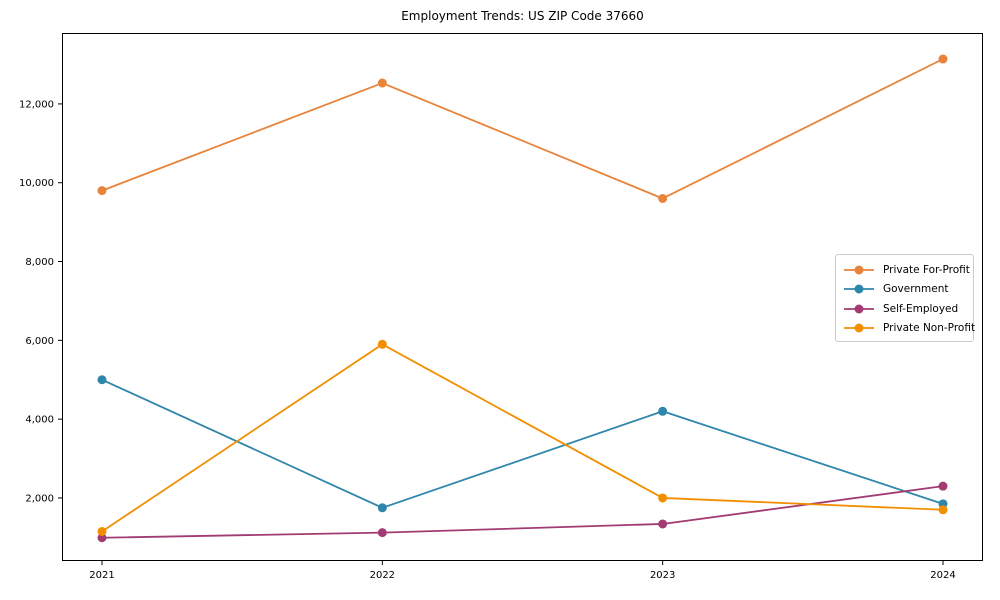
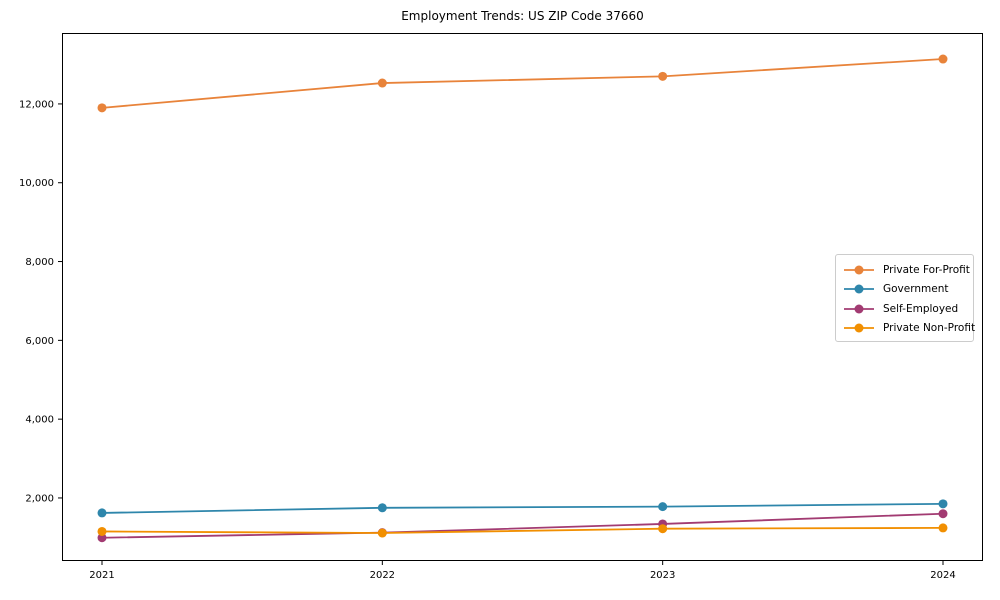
Private For-Profit/2021: 9800 -> 11900
Government/2021: 5000 -> 1600
Private Non-Profit/2022: 5900 -> 1100
Private For-Profit/2023: 9600 -> 12700
Government/2023: 4200 -> 1800
Private Non-Profit/2023: 2000 -> 1200
Self-Employed/2024: 2300 -> 1600
Private Non-Profit/2024: 1700 -> 1200
